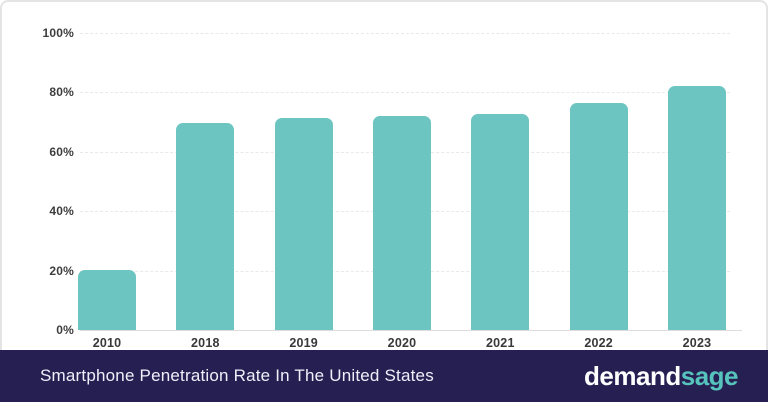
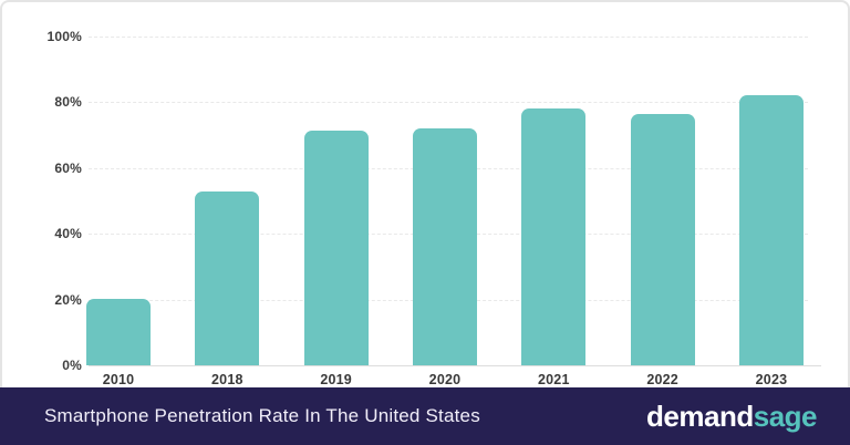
2018: 70% -> 53%
2021: 73% -> 78%
